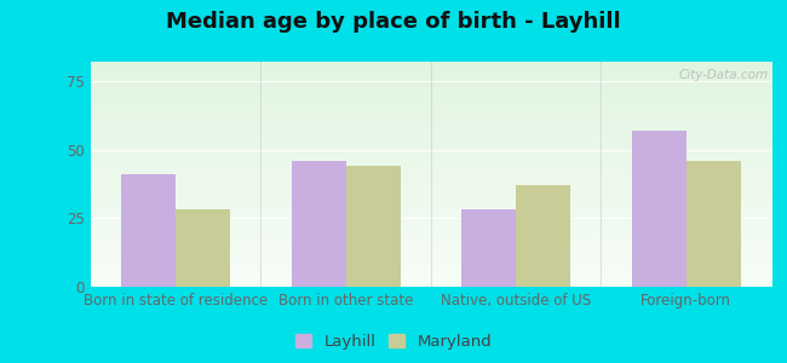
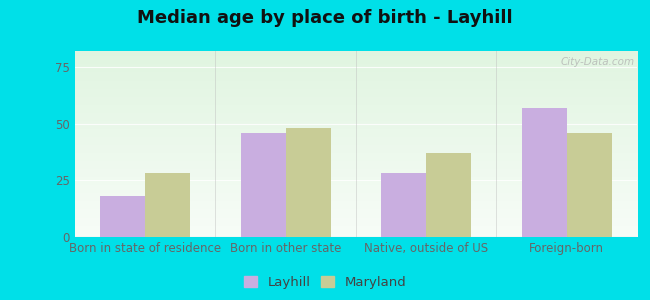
Layhill/Born in state of residence: 41 -> 18
Maryland/Born in other state: 44 -> 48
